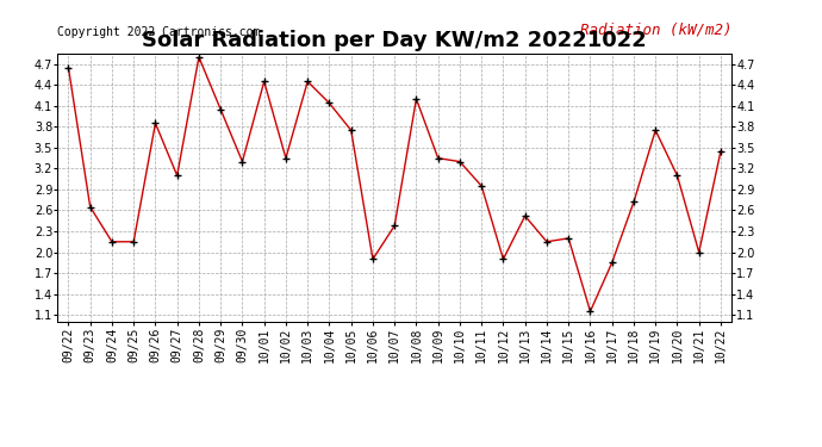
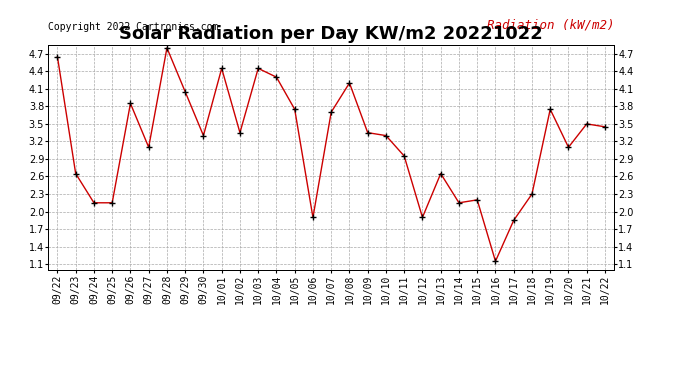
10/04: 4.14 -> 4.30
10/07: 2.38 -> 3.70
10/13: 2.52 -> 2.65
10/18: 2.72 -> 2.30
10/21: 2.00 -> 3.50
